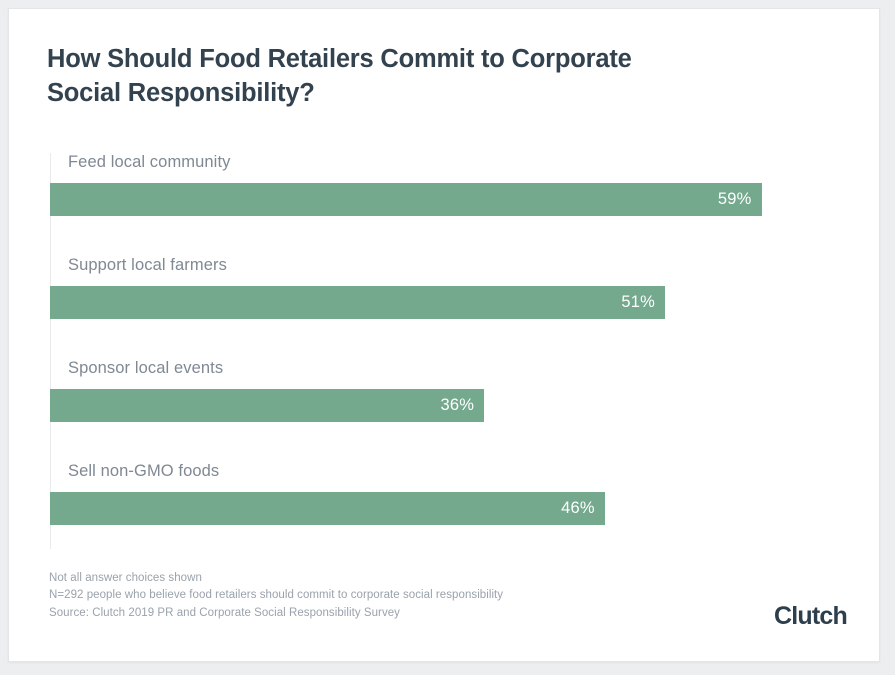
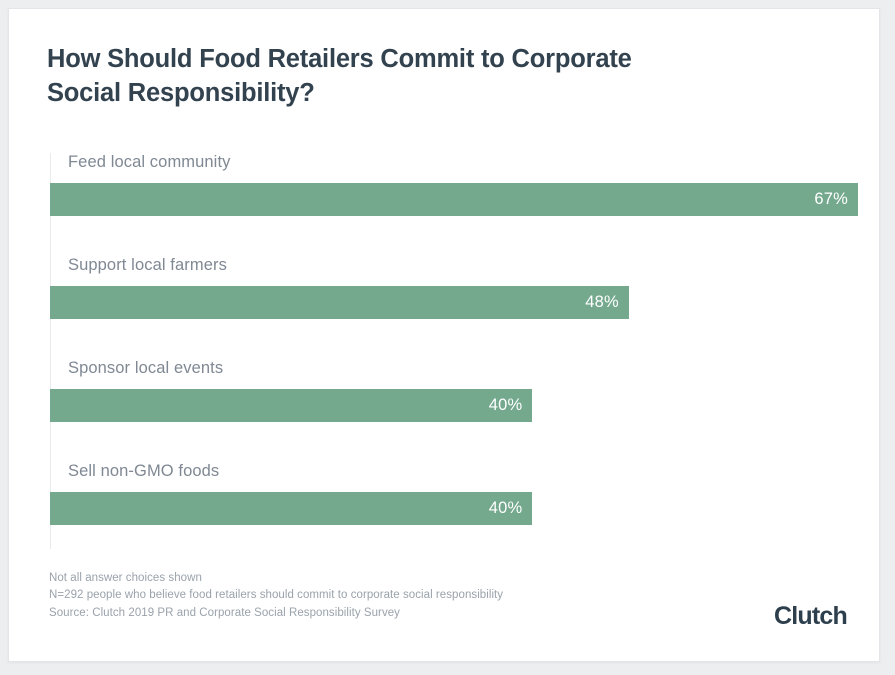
Feed local community: 59% -> 67%
Support local farmers: 51% -> 48%
Sponsor local events: 36% -> 40%
Sell non-GMO foods: 46% -> 40%
